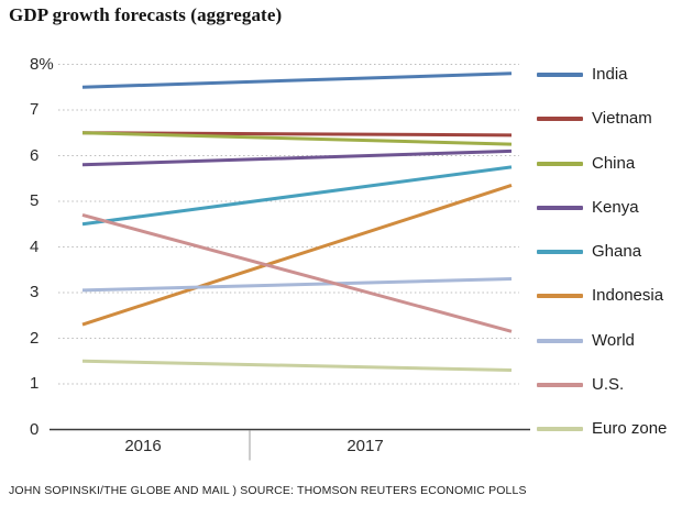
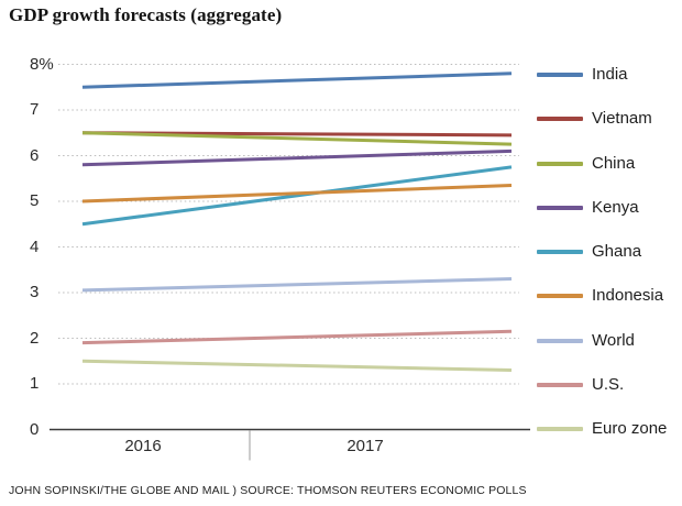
Indonesia/2016: 2.3% -> 5.0%
U.S./2016: 4.7% -> 1.9%
